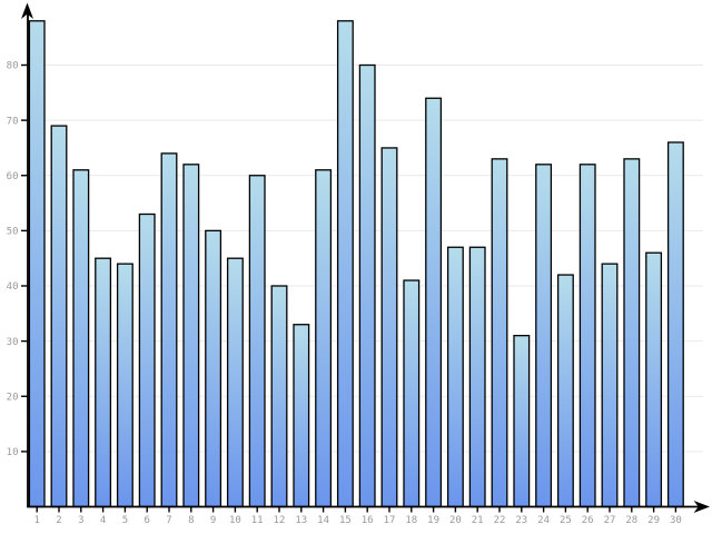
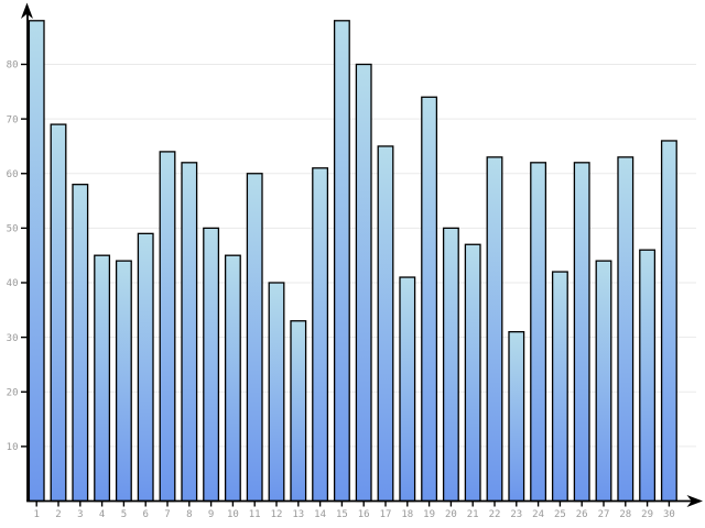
3: 61 -> 58
6: 53 -> 49
20: 47 -> 50
